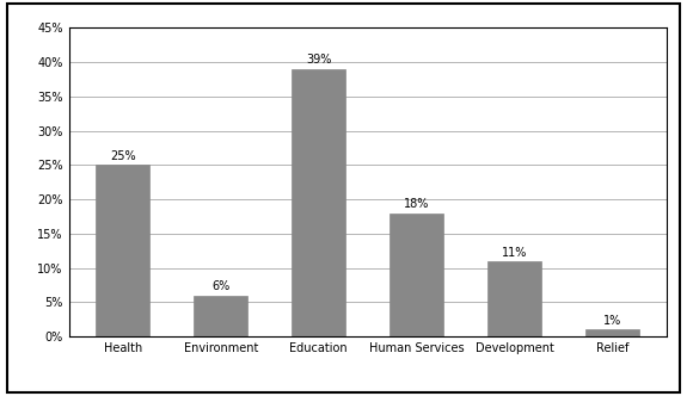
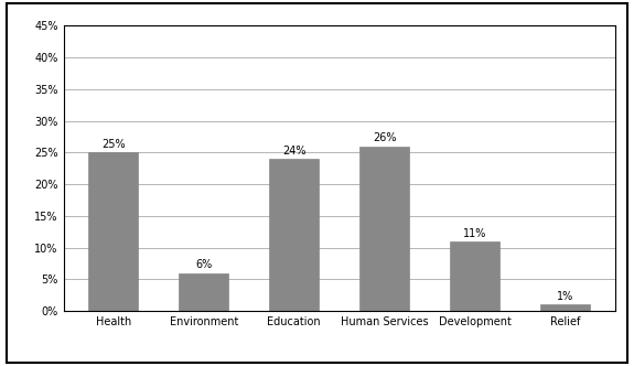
Education: 39% -> 24%
Human Services: 18% -> 26%
